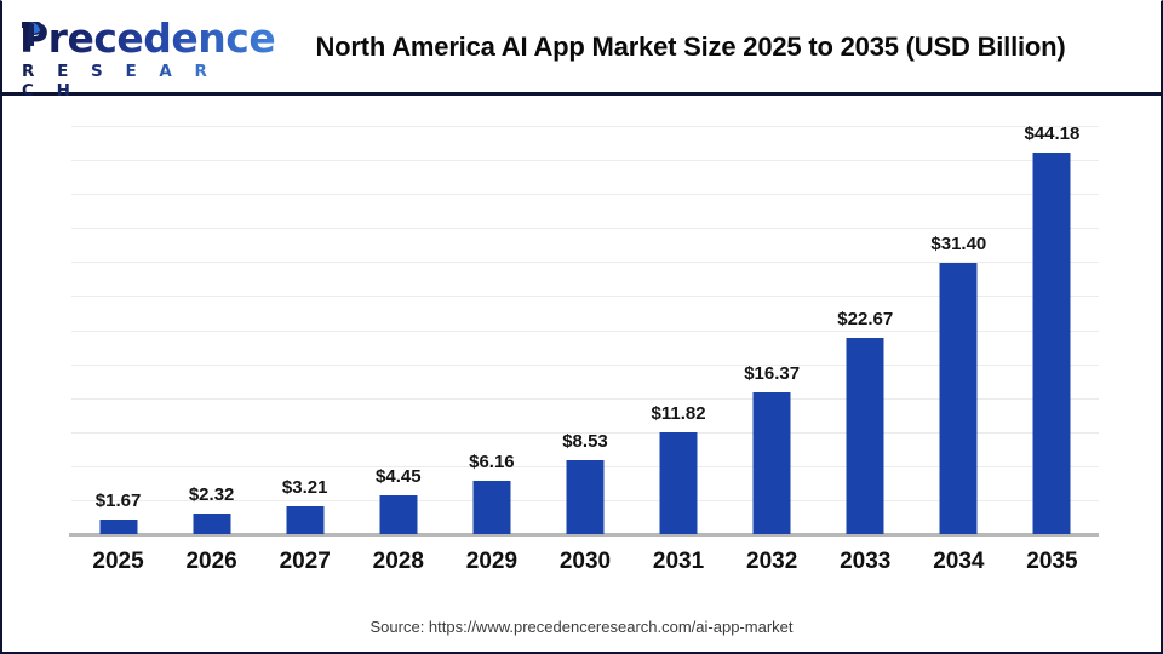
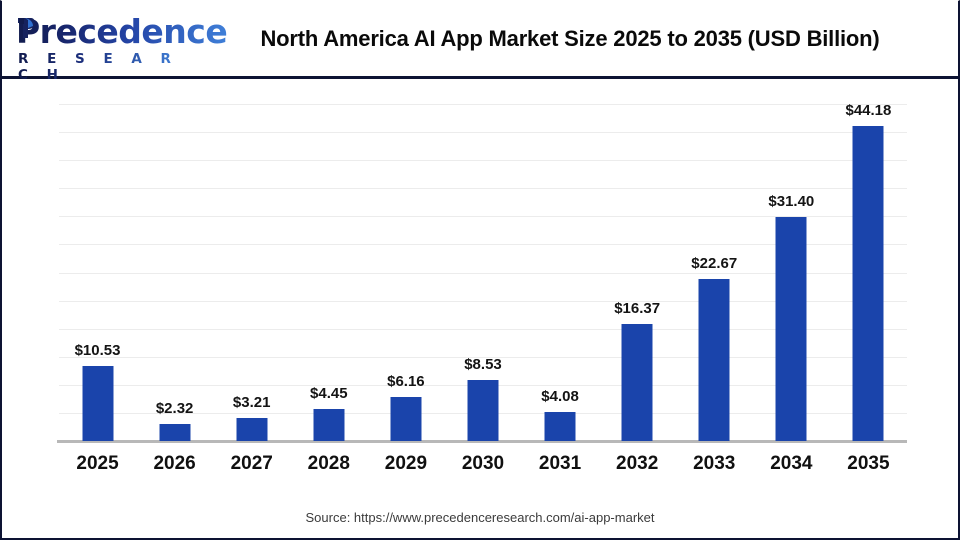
2025: $1.67 -> $10.53
2031: $11.82 -> $4.08
